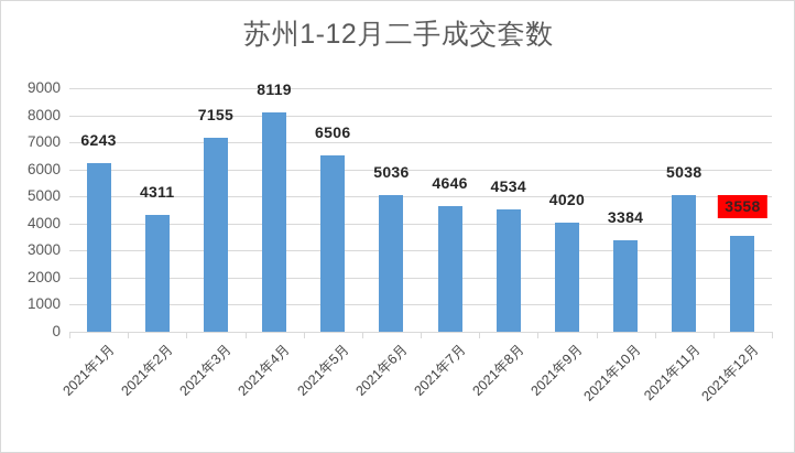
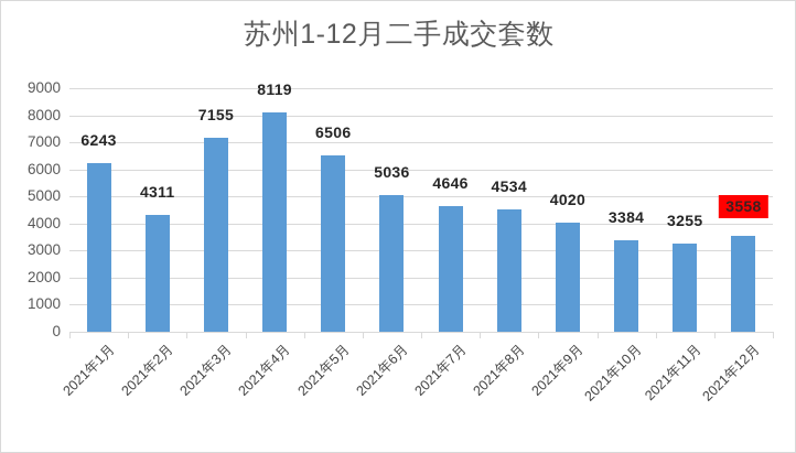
2021年11月: 5038 -> 3255
